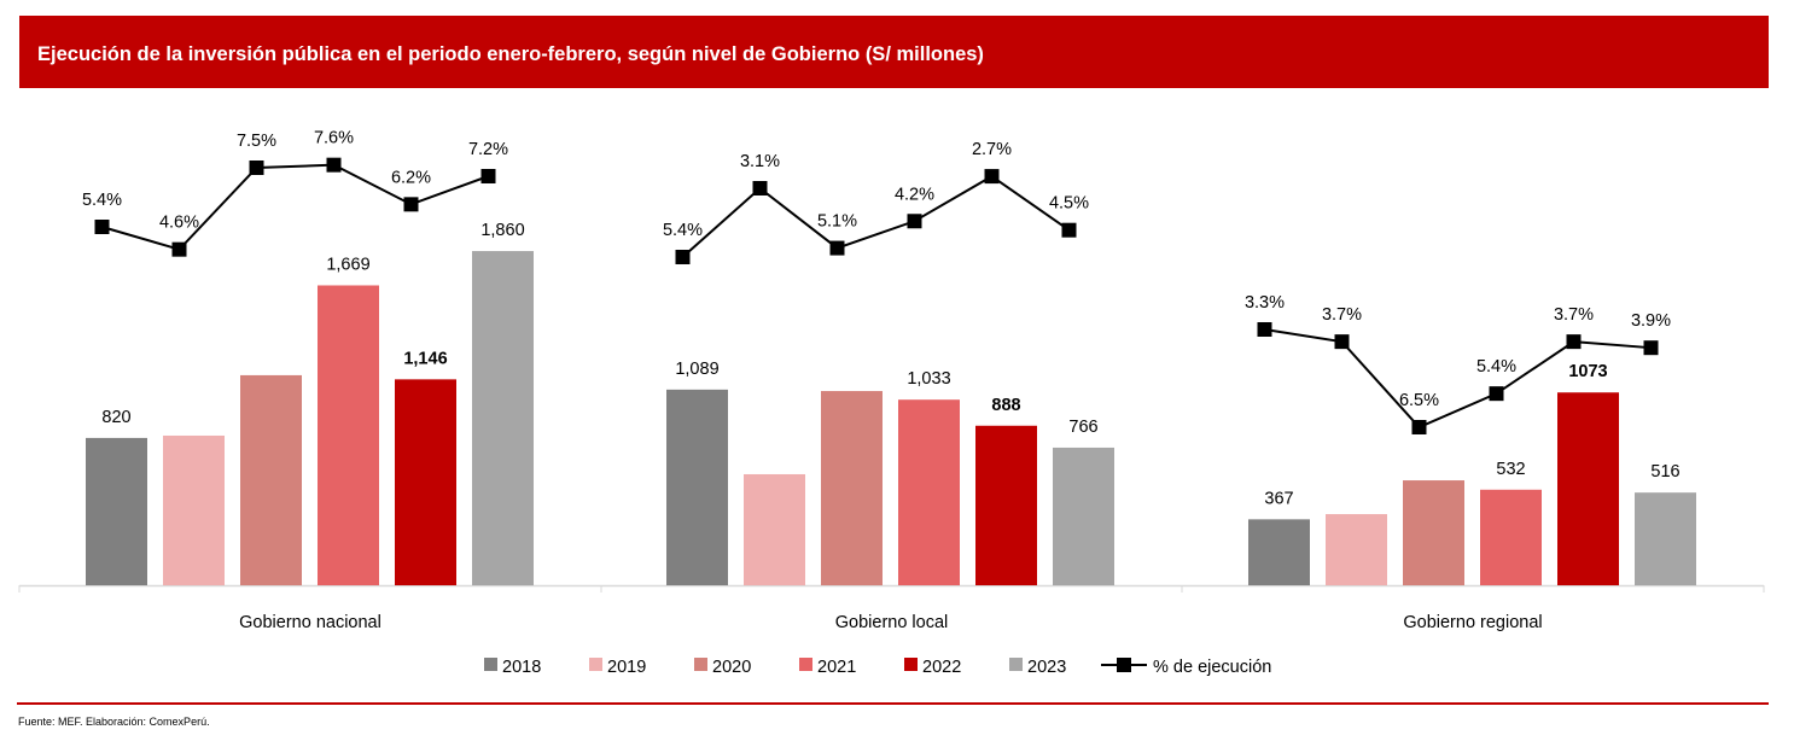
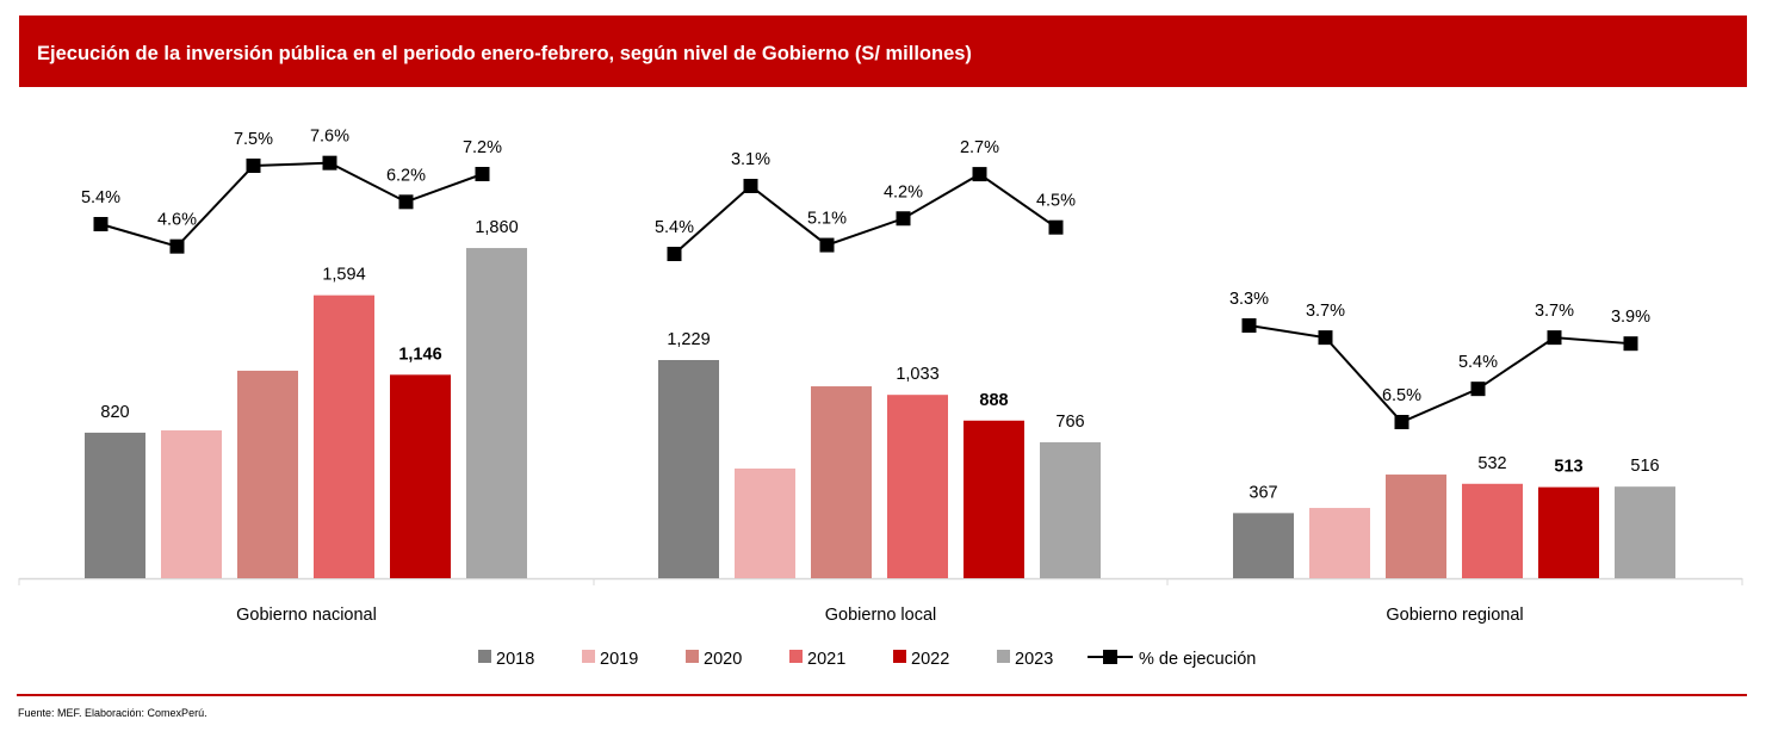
2021/Gobierno nacional: 1,669 -> 1,594
2018/Gobierno local: 1,089 -> 1,229
2022/Gobierno regional: 1073 -> 513
